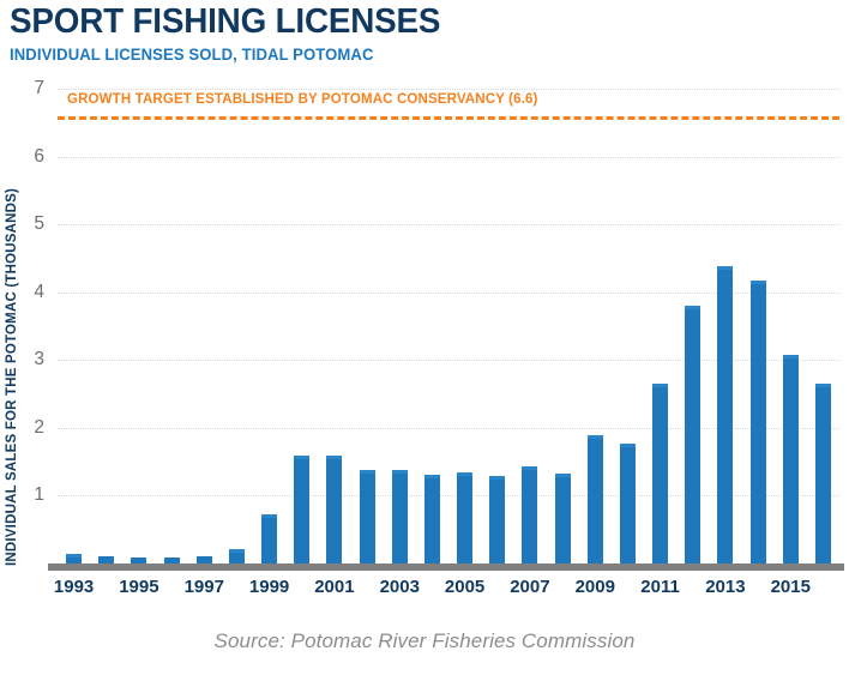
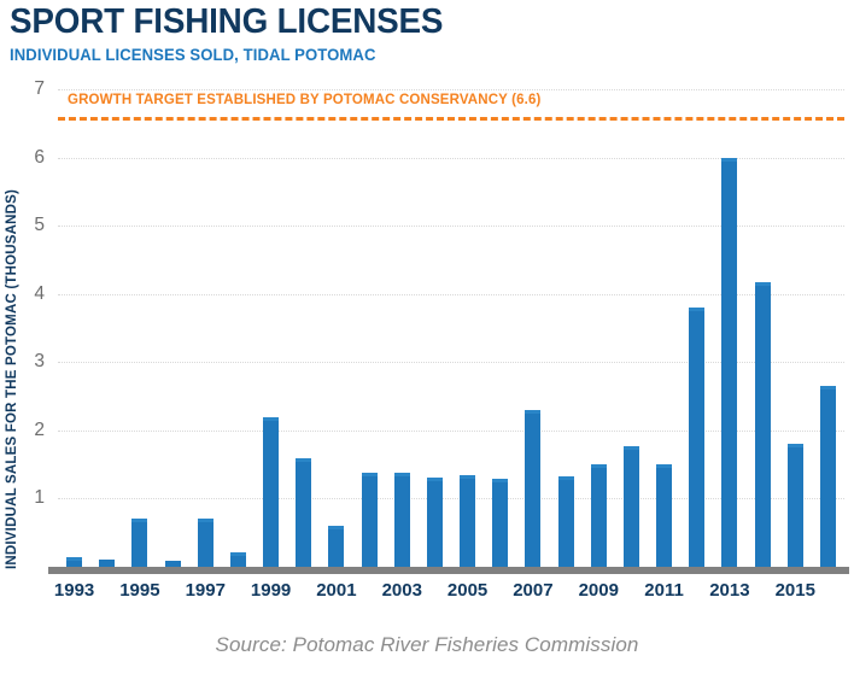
1995: 0.1 -> 0.7
1997: 0.1 -> 0.7
1999: 0.7 -> 2.2
2001: 1.6 -> 0.6
2007: 1.4 -> 2.3
2009: 1.9 -> 1.5
2011: 2.7 -> 1.5
2013: 4.4 -> 6.0
2015: 3.1 -> 1.8
